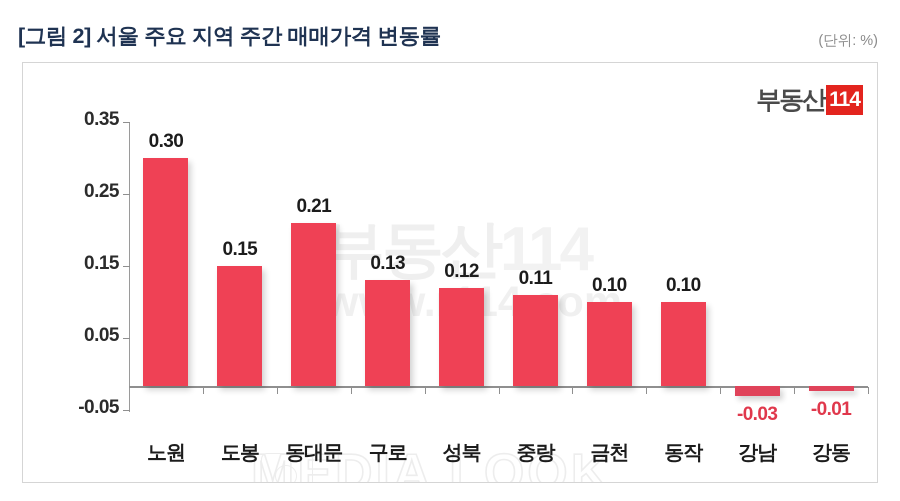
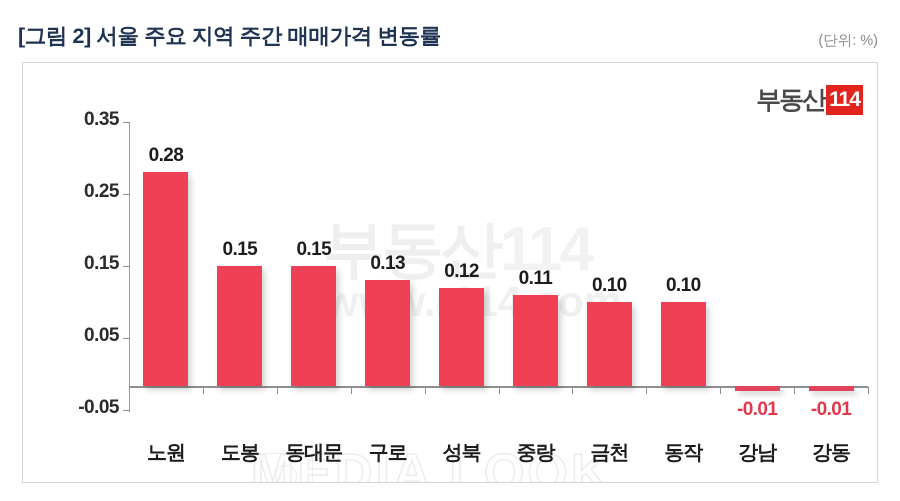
노원: 0.30 -> 0.28
동대문: 0.21 -> 0.15
강남: -0.03 -> -0.01
